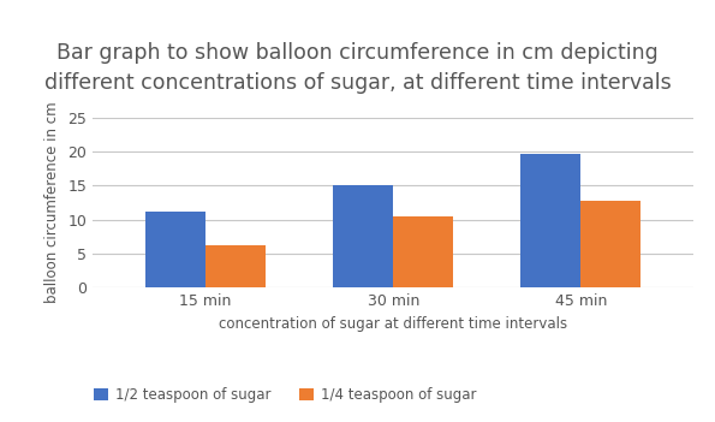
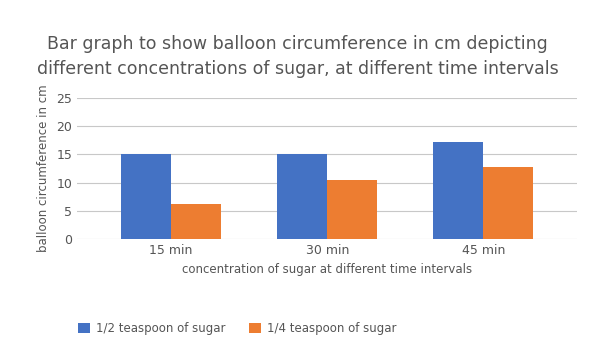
1/2 teaspoon of sugar/15 min: 11.2 -> 15.0
1/2 teaspoon of sugar/45 min: 19.7 -> 17.2
